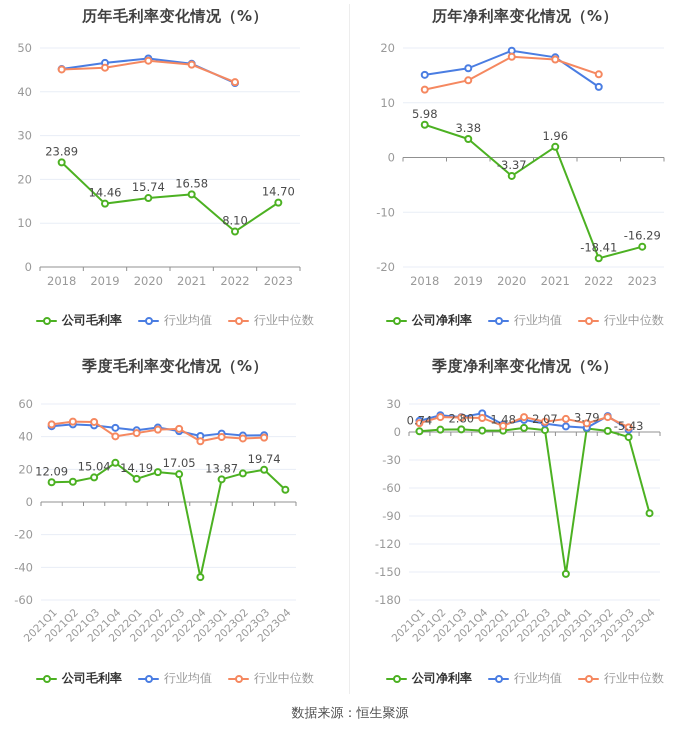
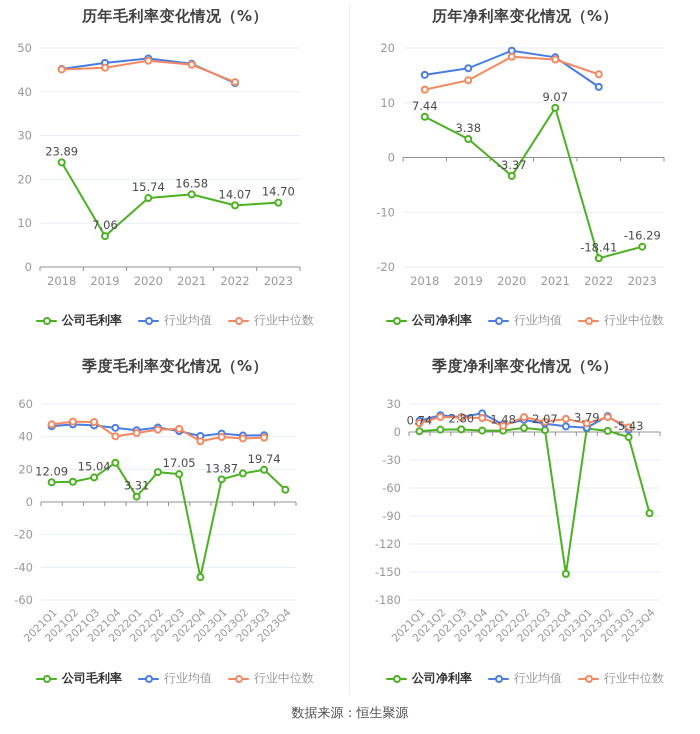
历年毛利率变化情况（%）/公司毛利率/2019: 14.46 -> 7.06
历年毛利率变化情况（%）/公司毛利率/2022: 8.10 -> 14.07
历年净利率变化情况（%）/公司净利率/2018: 5.98 -> 7.44
历年净利率变化情况（%）/公司净利率/2021: 1.96 -> 9.07
季度毛利率变化情况（%）/公司毛利率/2022Q1: 14.19 -> 3.31
